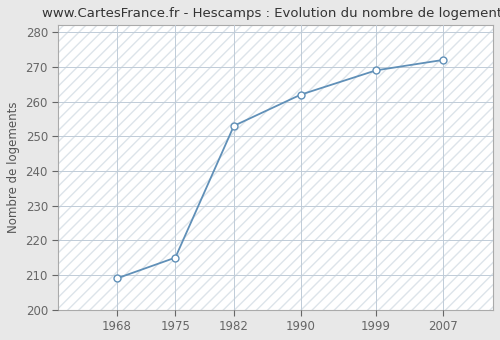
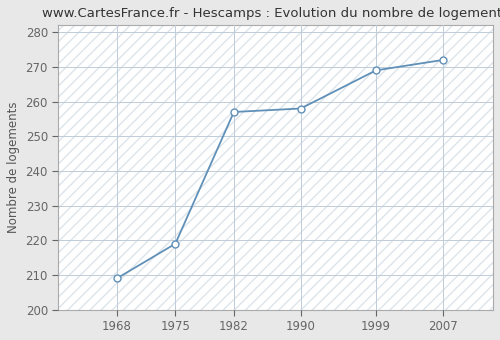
1975: 215 -> 219
1982: 253 -> 257
1990: 262 -> 258
